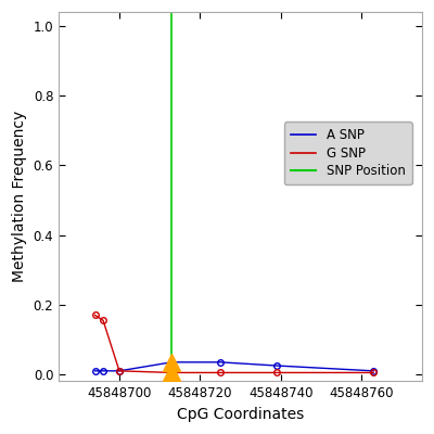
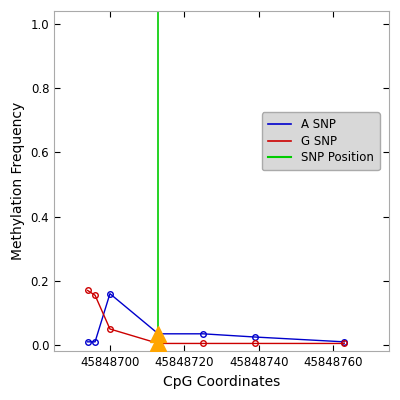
A SNP/45848700: 0.010 -> 0.160
G SNP/45848700: 0.010 -> 0.050
